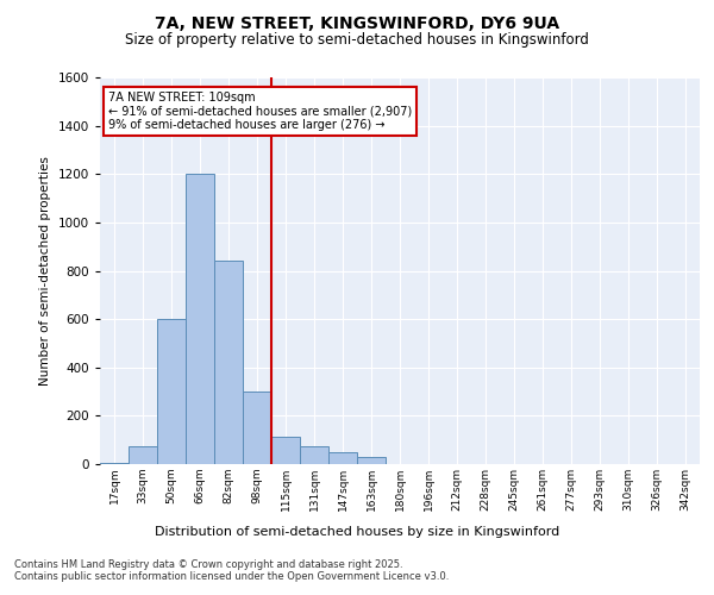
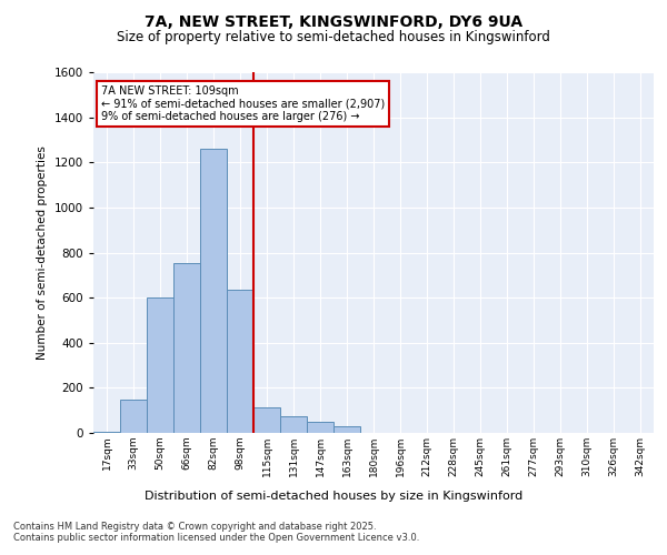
33sqm: 75 -> 150
66sqm: 1200 -> 755
82sqm: 840 -> 1260
98sqm: 300 -> 635
